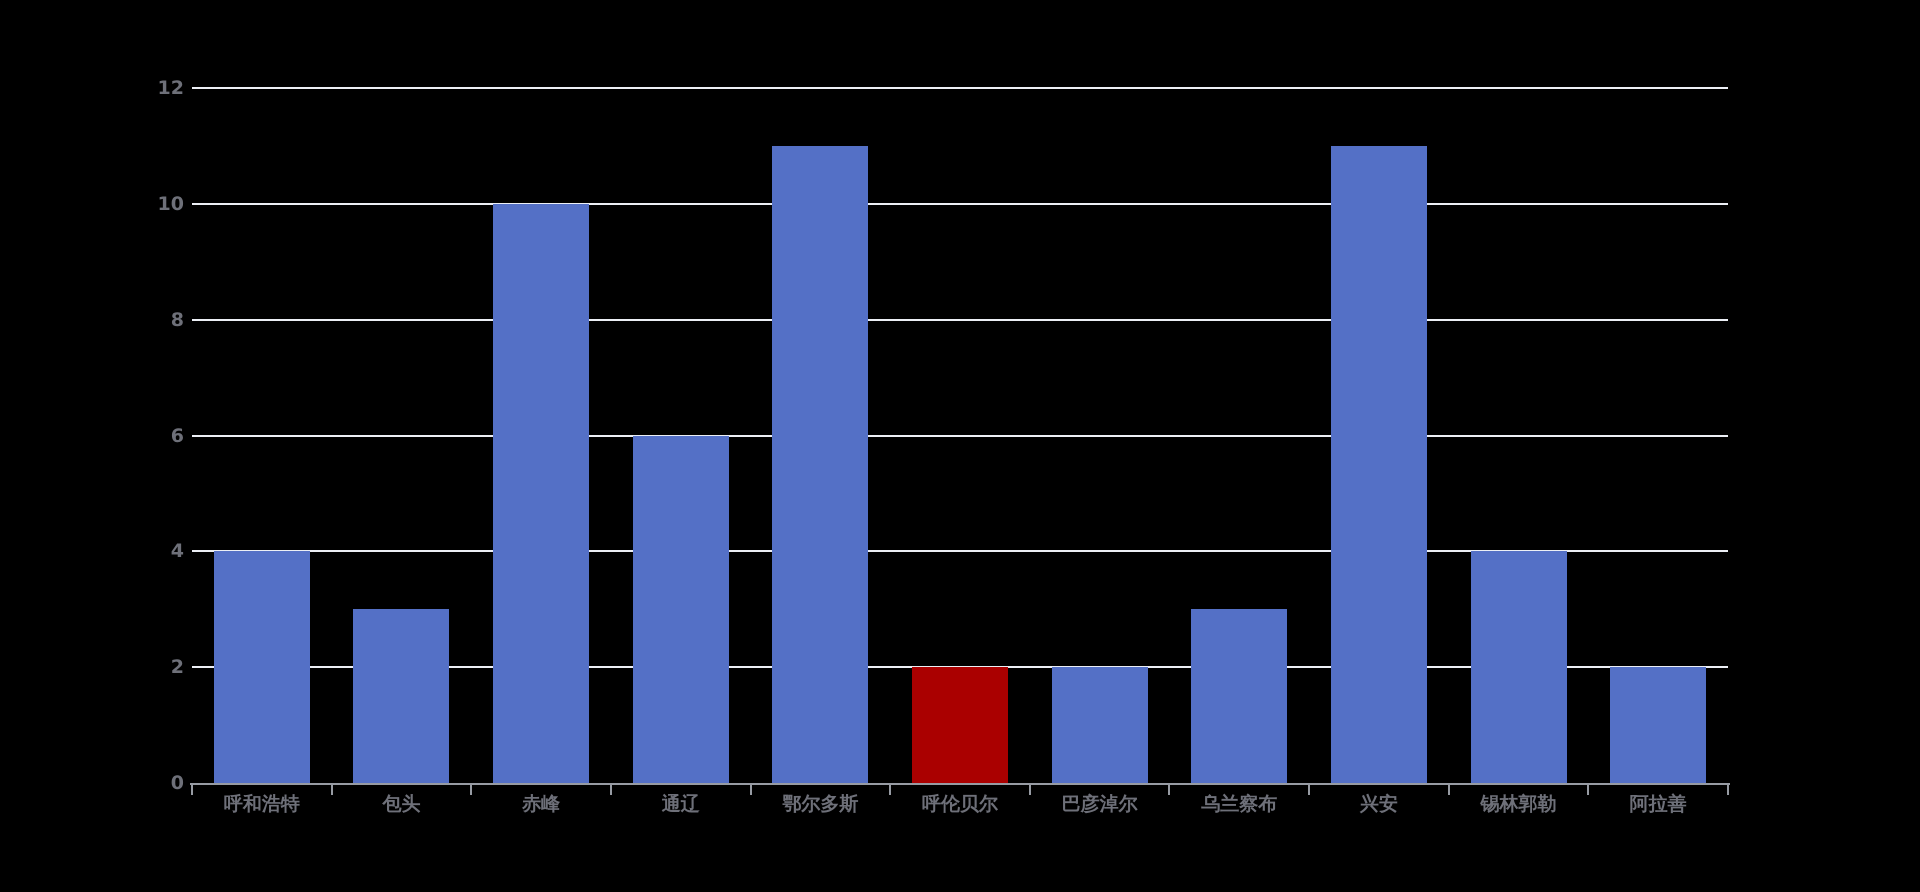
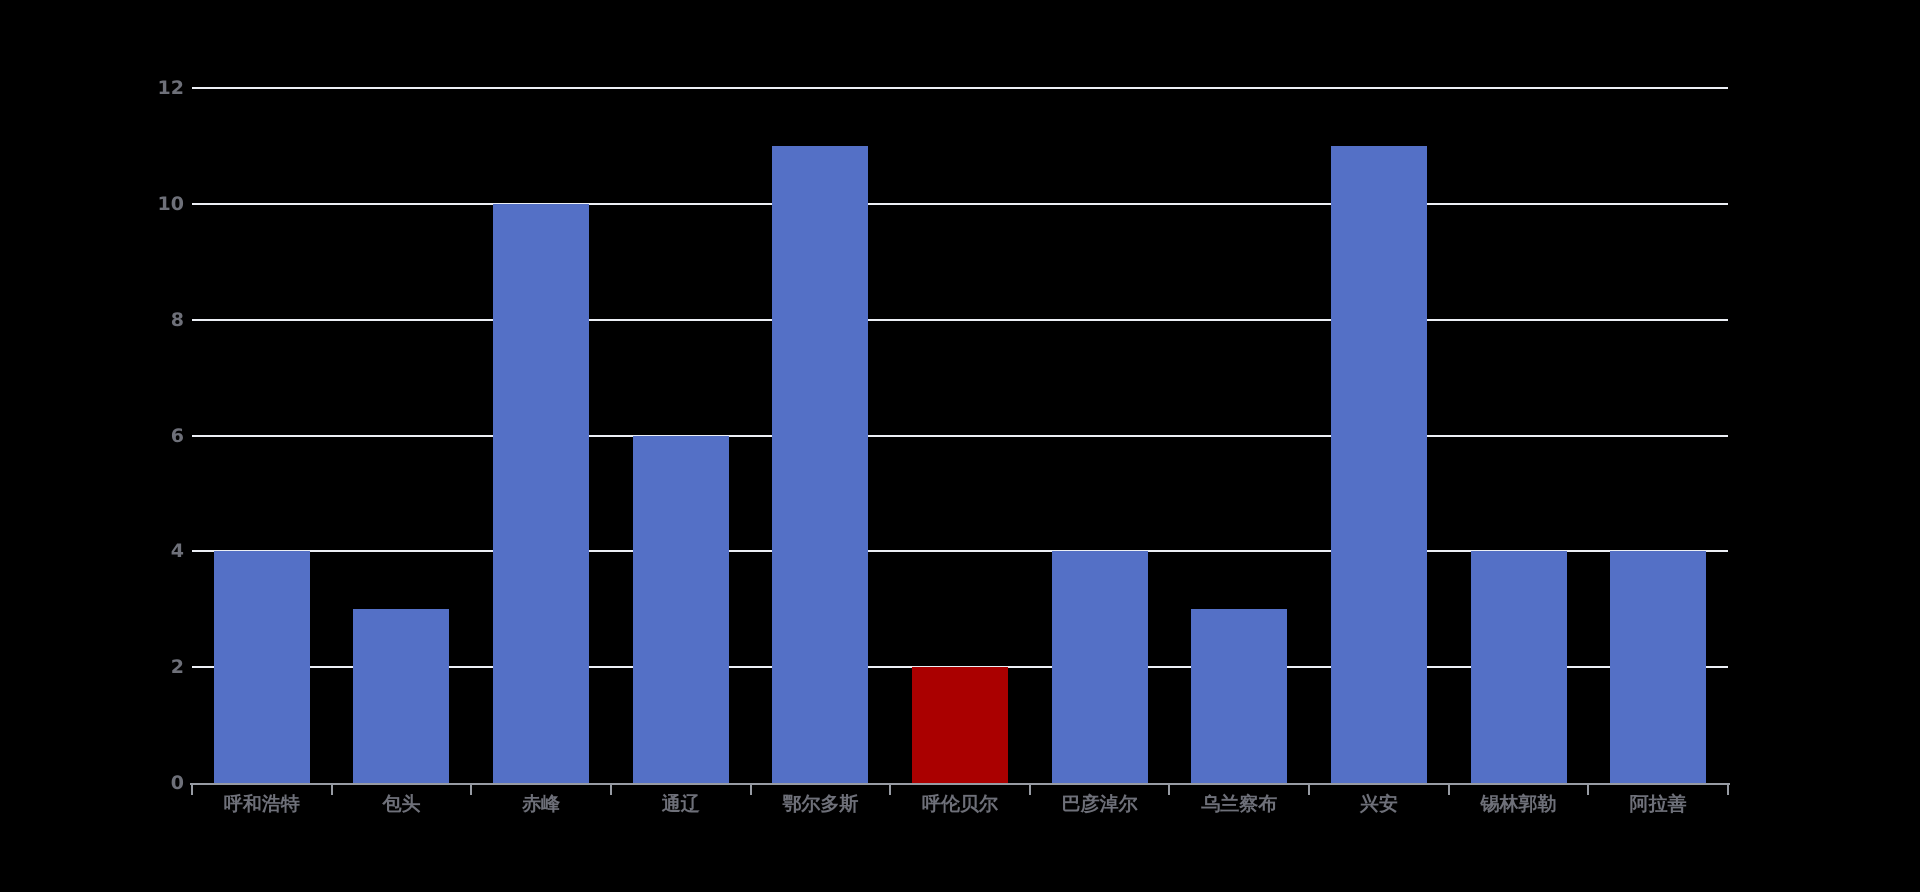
巴彦淖尔: 2 -> 4
阿拉善: 2 -> 4
